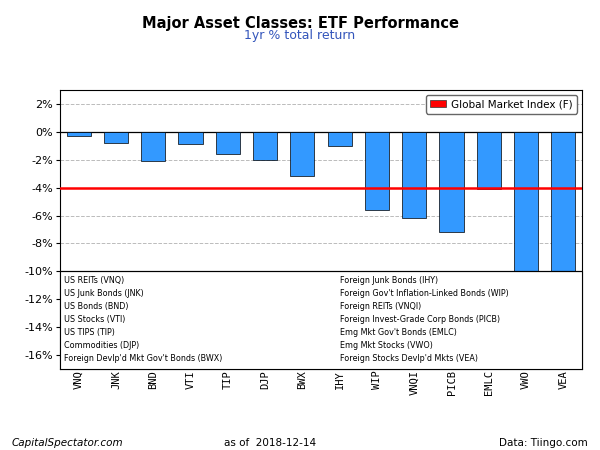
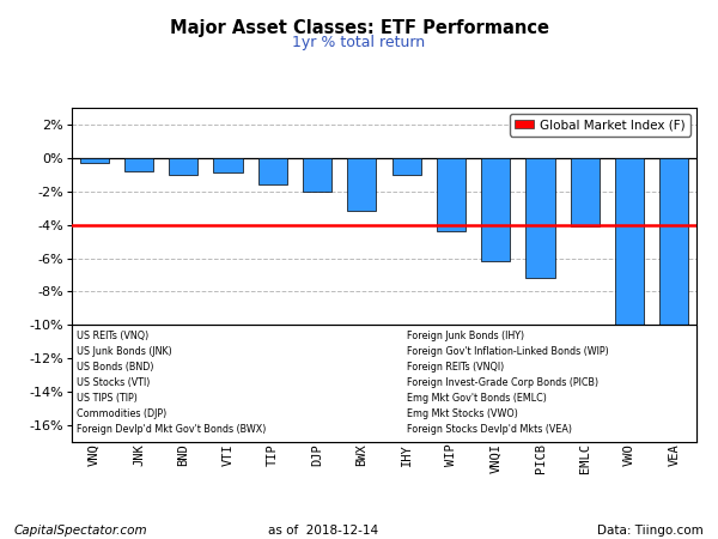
BND: -2.1% -> -1.0%
WIP: -5.6% -> -4.4%
